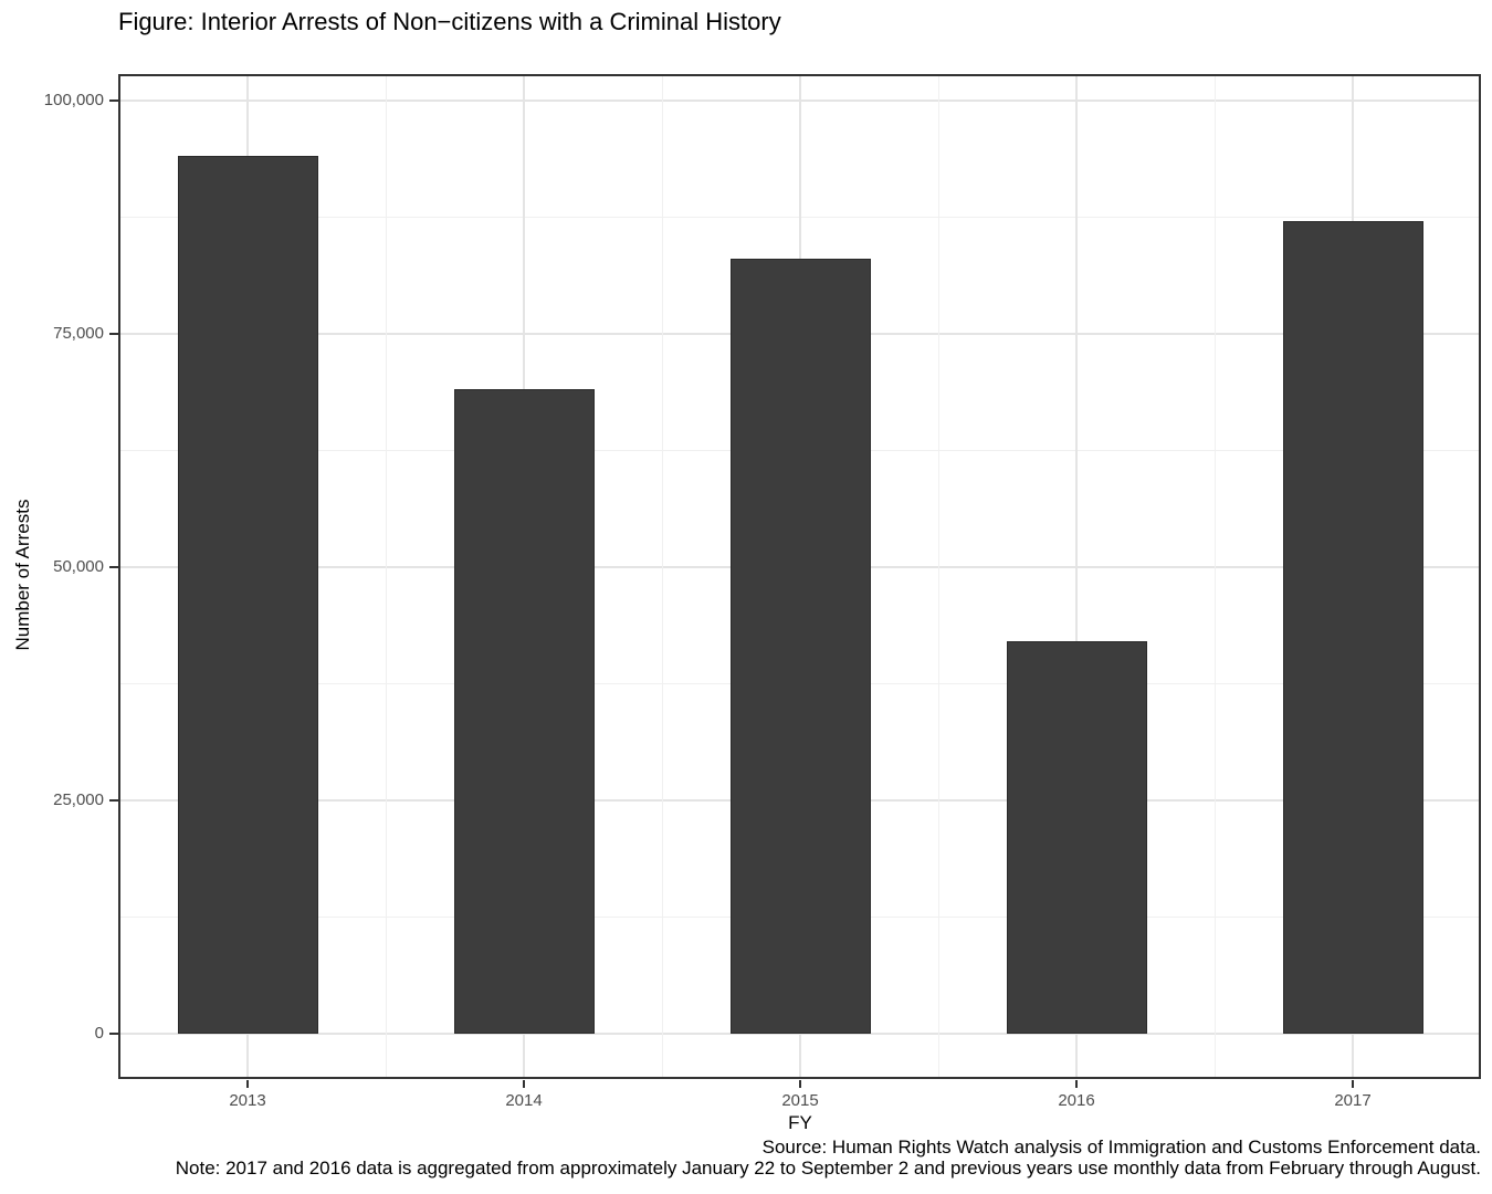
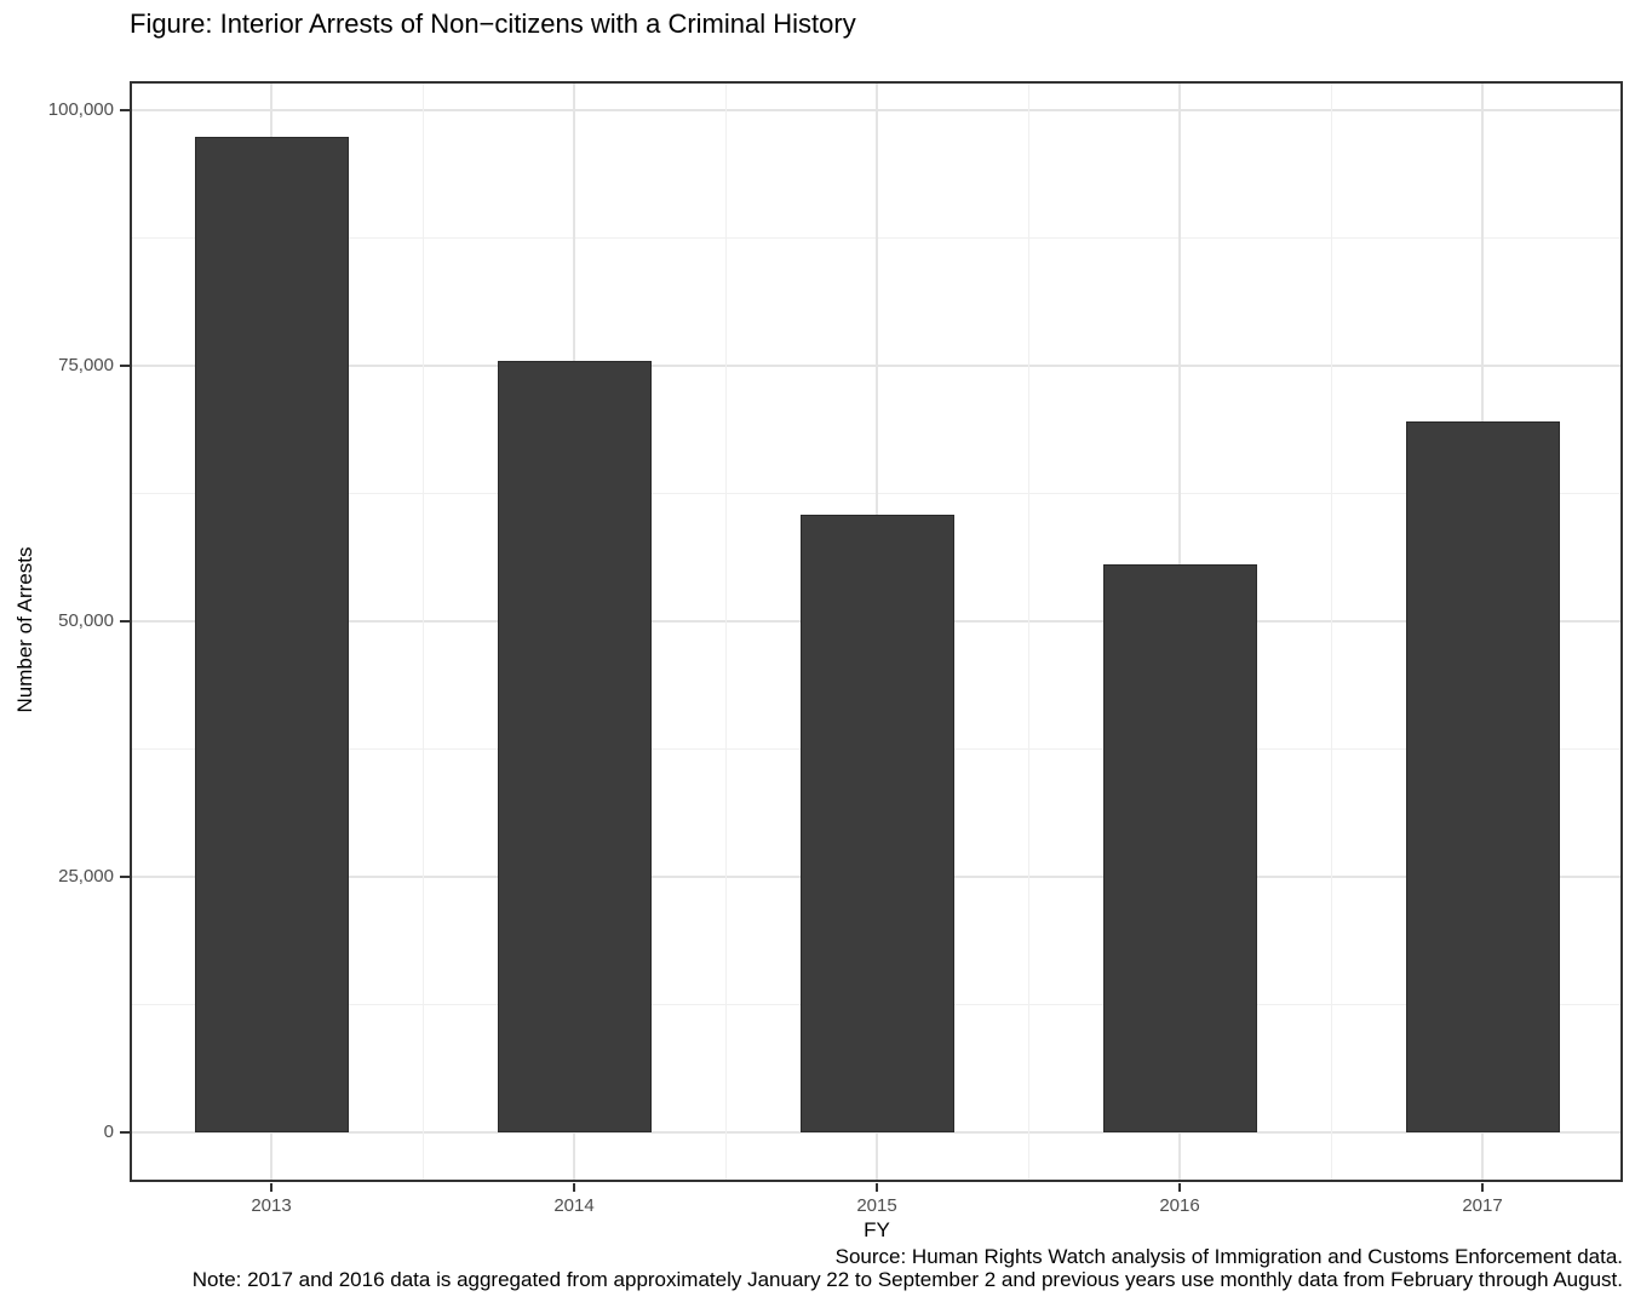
2013: 94000 -> 97000
2014: 69000 -> 75000
2015: 83000 -> 60000
2016: 42000 -> 56000
2017: 87000 -> 70000
